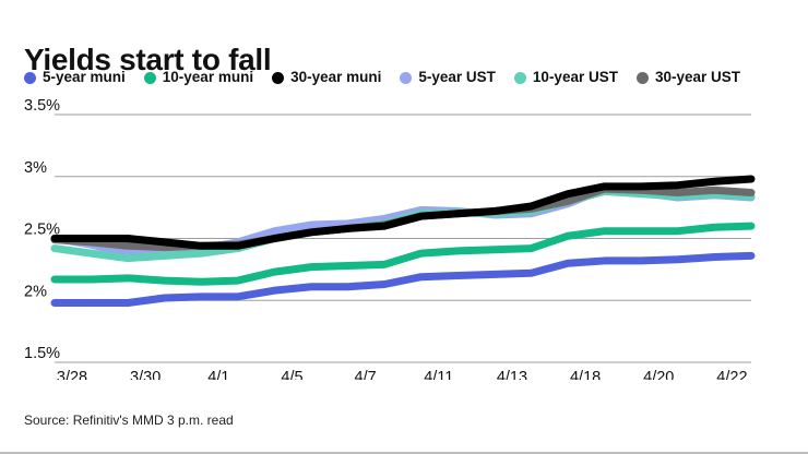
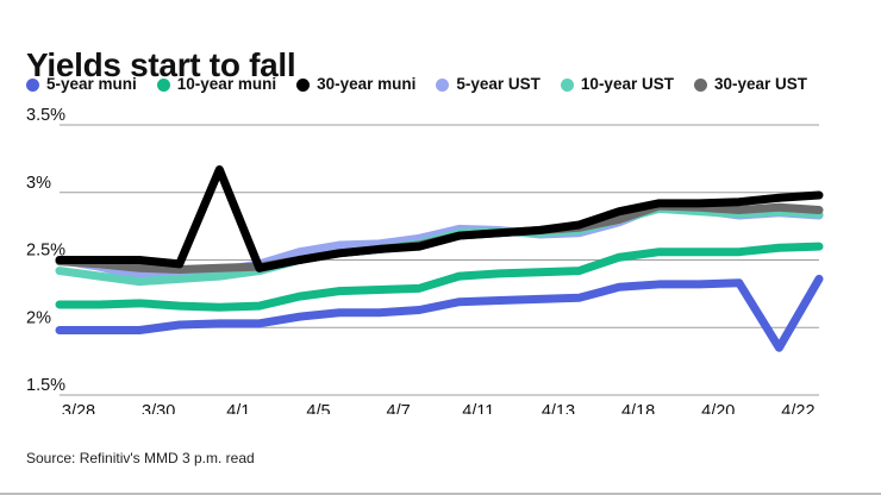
30-year muni/4/1: 2.44% -> 3.17%
5-year muni/4/22: 2.35% -> 1.85%
